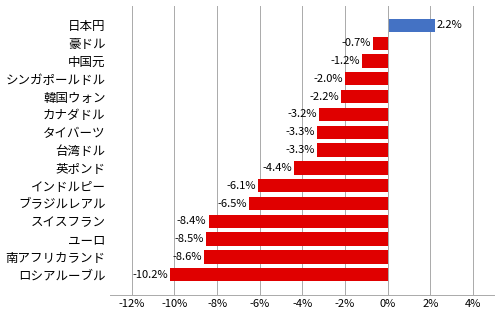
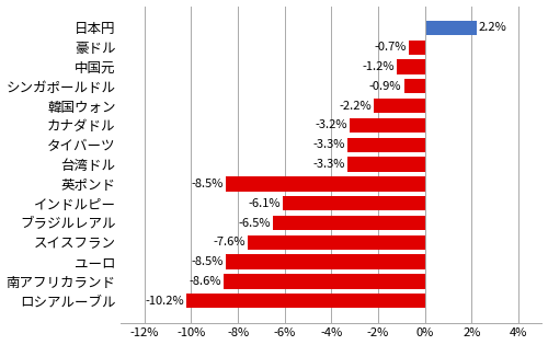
シンガポールドル: -2.0% -> -0.9%
英ポンド: -4.4% -> -8.5%
スイスフラン: -8.4% -> -7.6%
